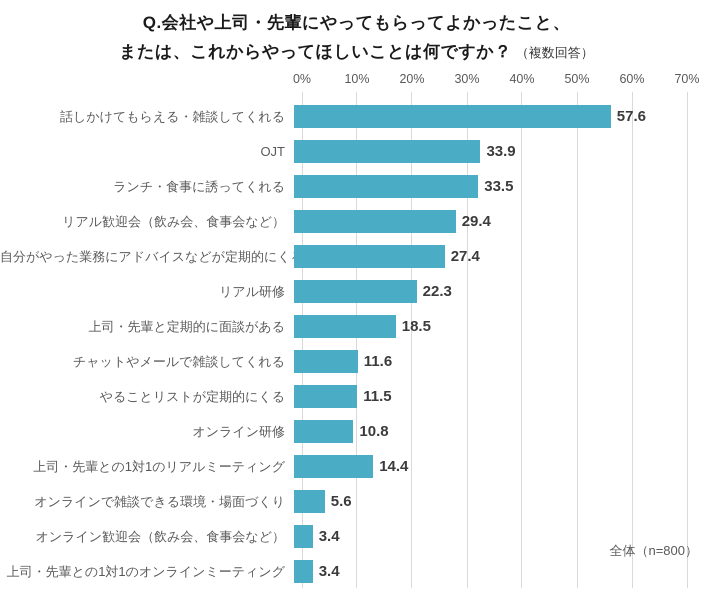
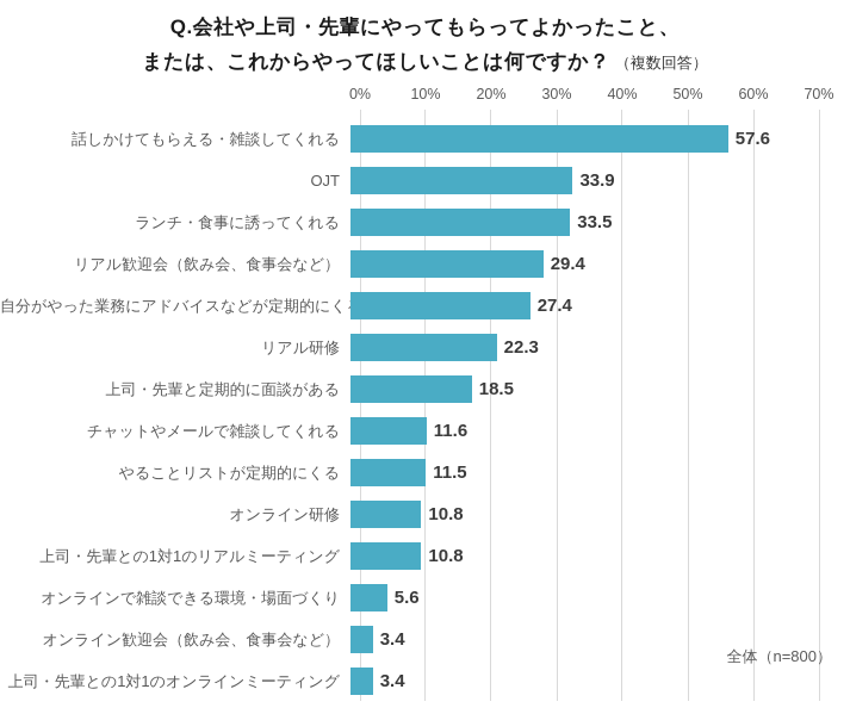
上司・先輩との1対1のリアルミーティング: 14.4 -> 10.8
